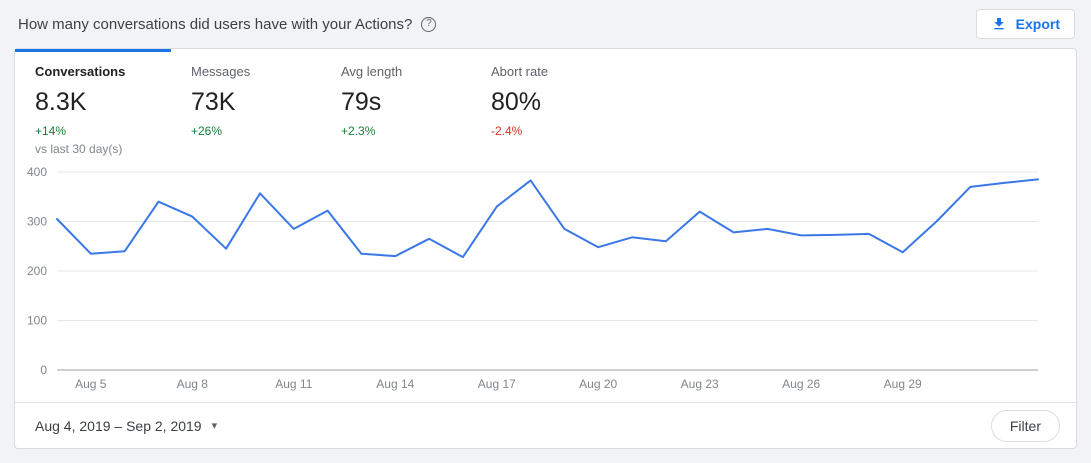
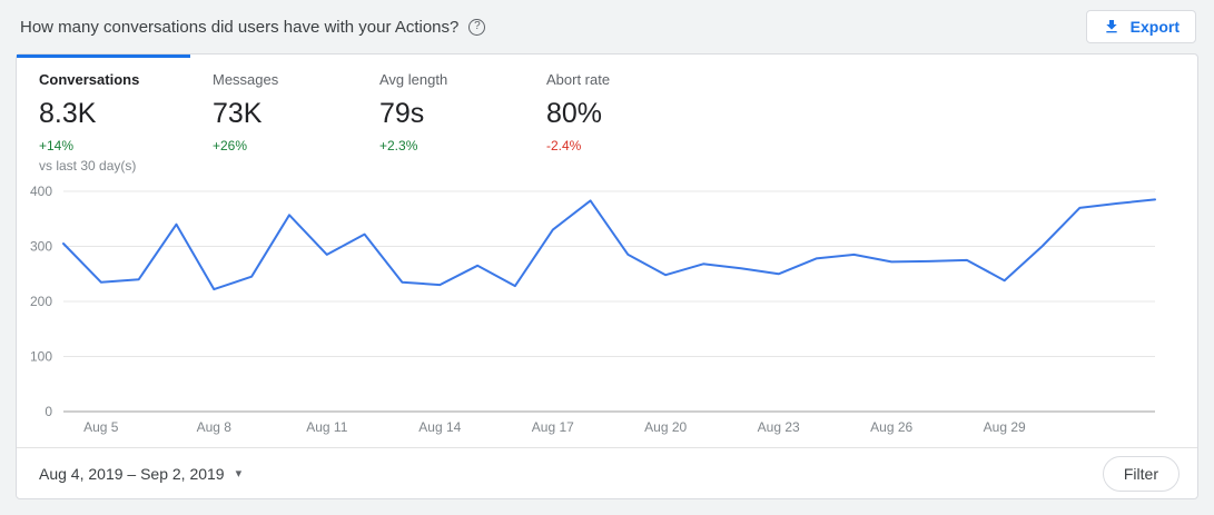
Aug 8: 310 -> 220
Aug 23: 320 -> 250
